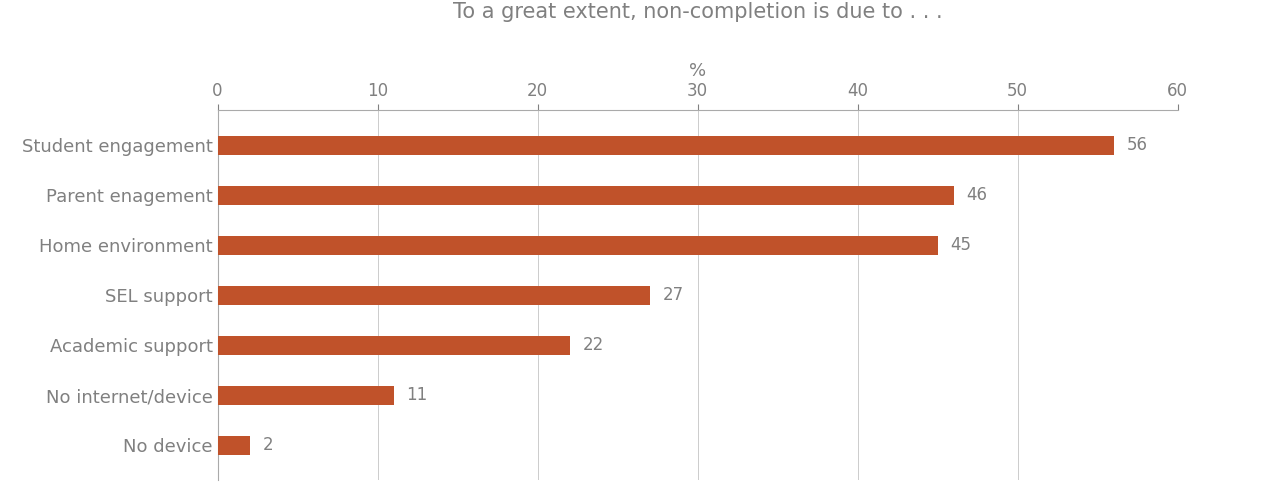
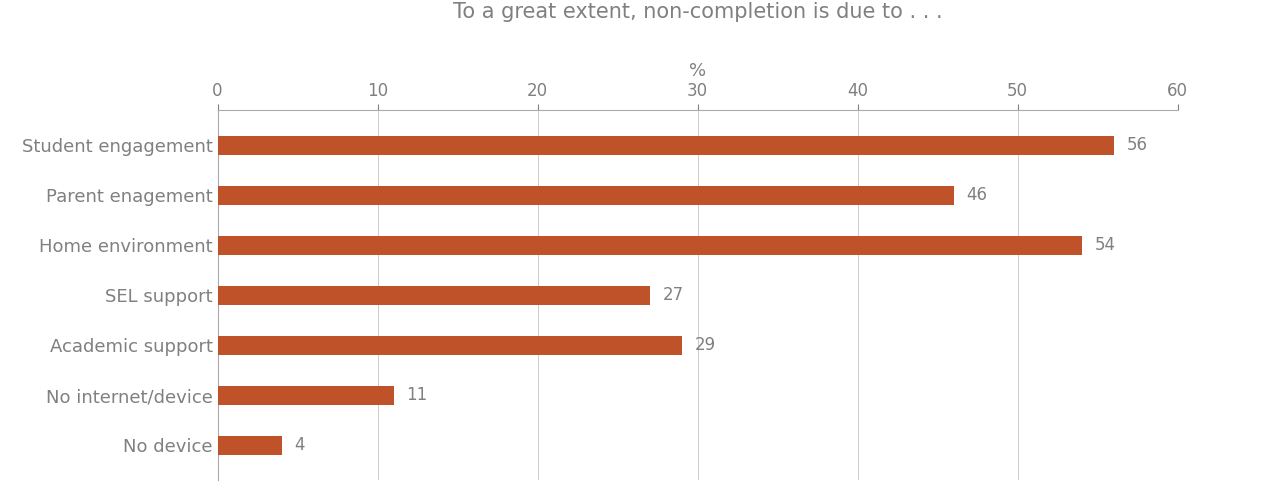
Home environment: 45 -> 54
Academic support: 22 -> 29
No device: 2 -> 4
